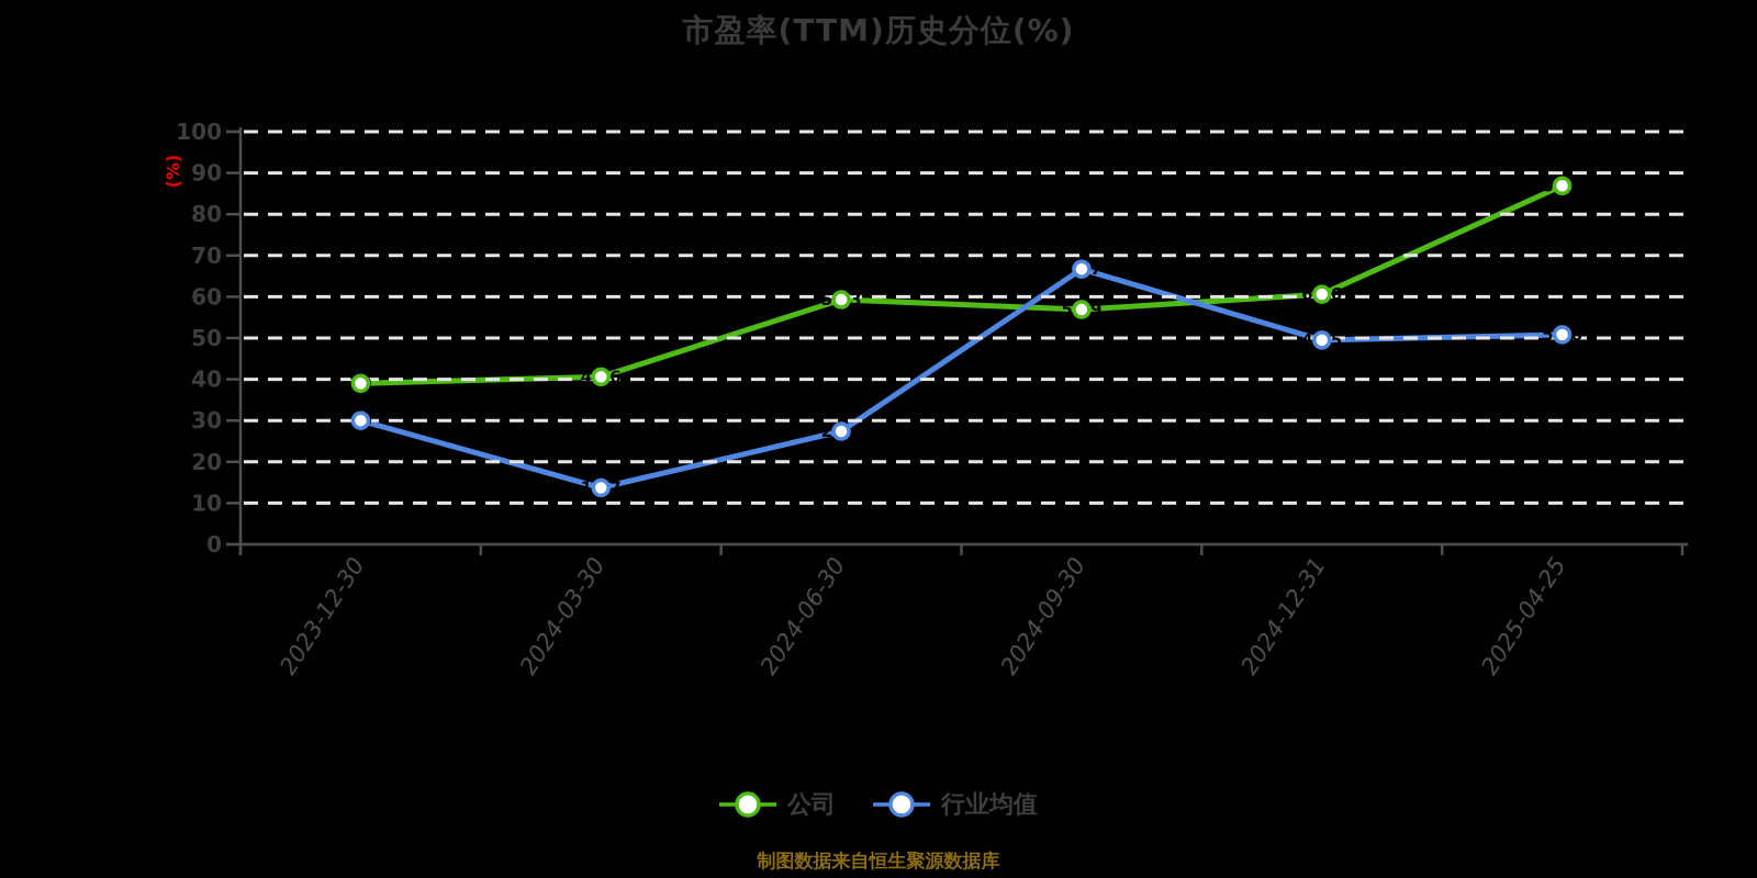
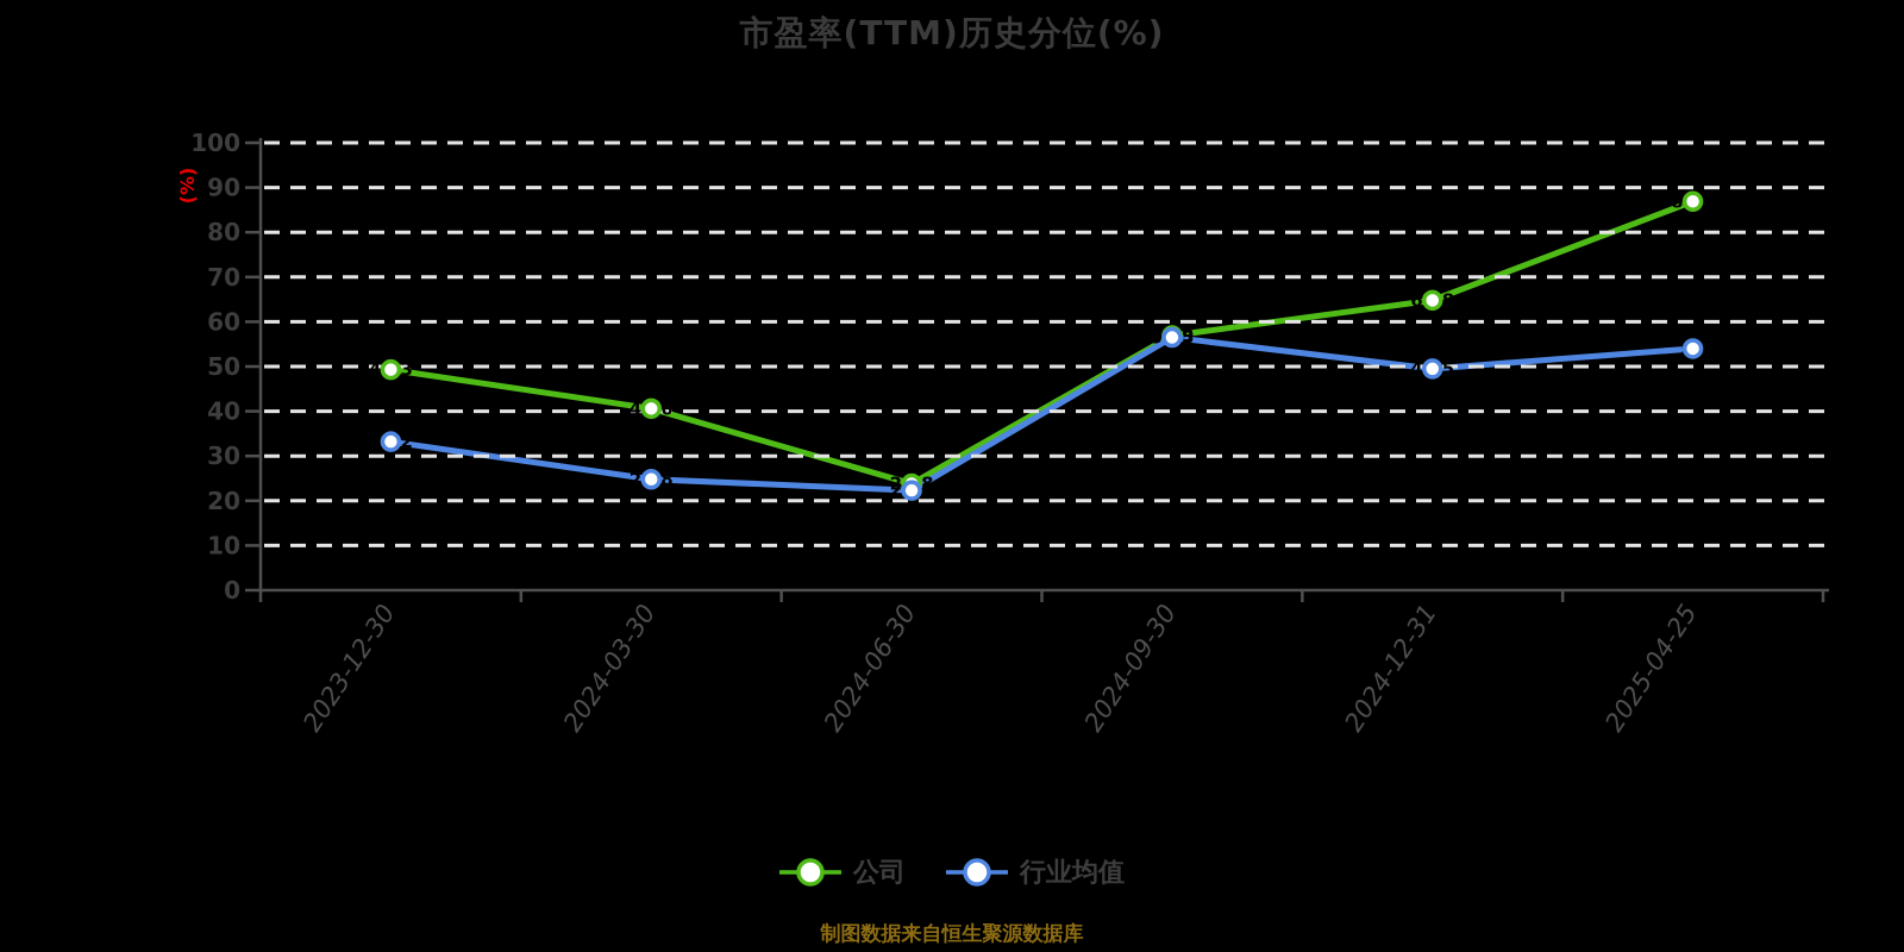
公司/2023-12-30: 39 -> 49.3
行业均值/2023-12-30: 30 -> 33.2
行业均值/2024-03-30: 13.7 -> 24.8
公司/2024-06-30: 59.3 -> 23.8
行业均值/2024-06-30: 27.4 -> 22.3
行业均值/2024-09-30: 66.7 -> 56.5
公司/2024-12-31: 60.6 -> 64.8
行业均值/2025-04-25: 50.8 -> 54
